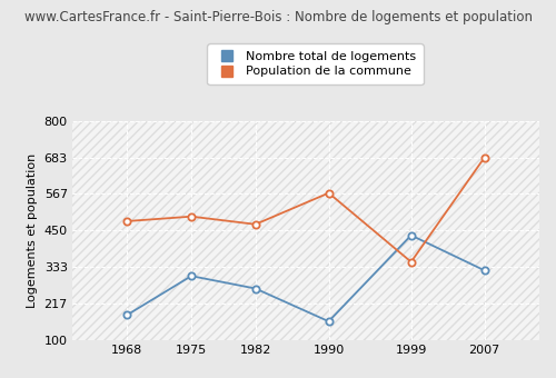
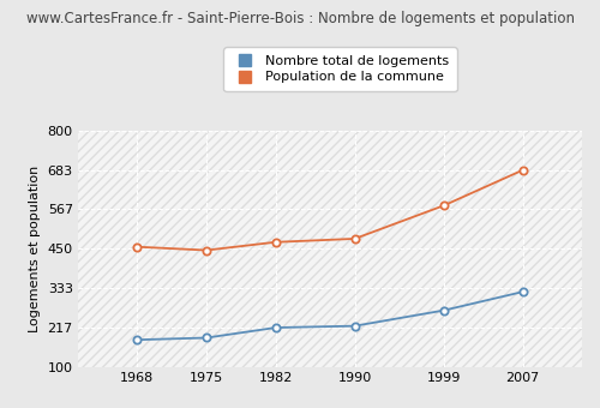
Population de la commune/1968: 480 -> 456
Nombre total de logements/1975: 305 -> 187
Population de la commune/1975: 495 -> 446
Nombre total de logements/1982: 265 -> 217
Nombre total de logements/1990: 160 -> 222
Population de la commune/1990: 570 -> 480
Nombre total de logements/1999: 435 -> 268
Population de la commune/1999: 350 -> 578
